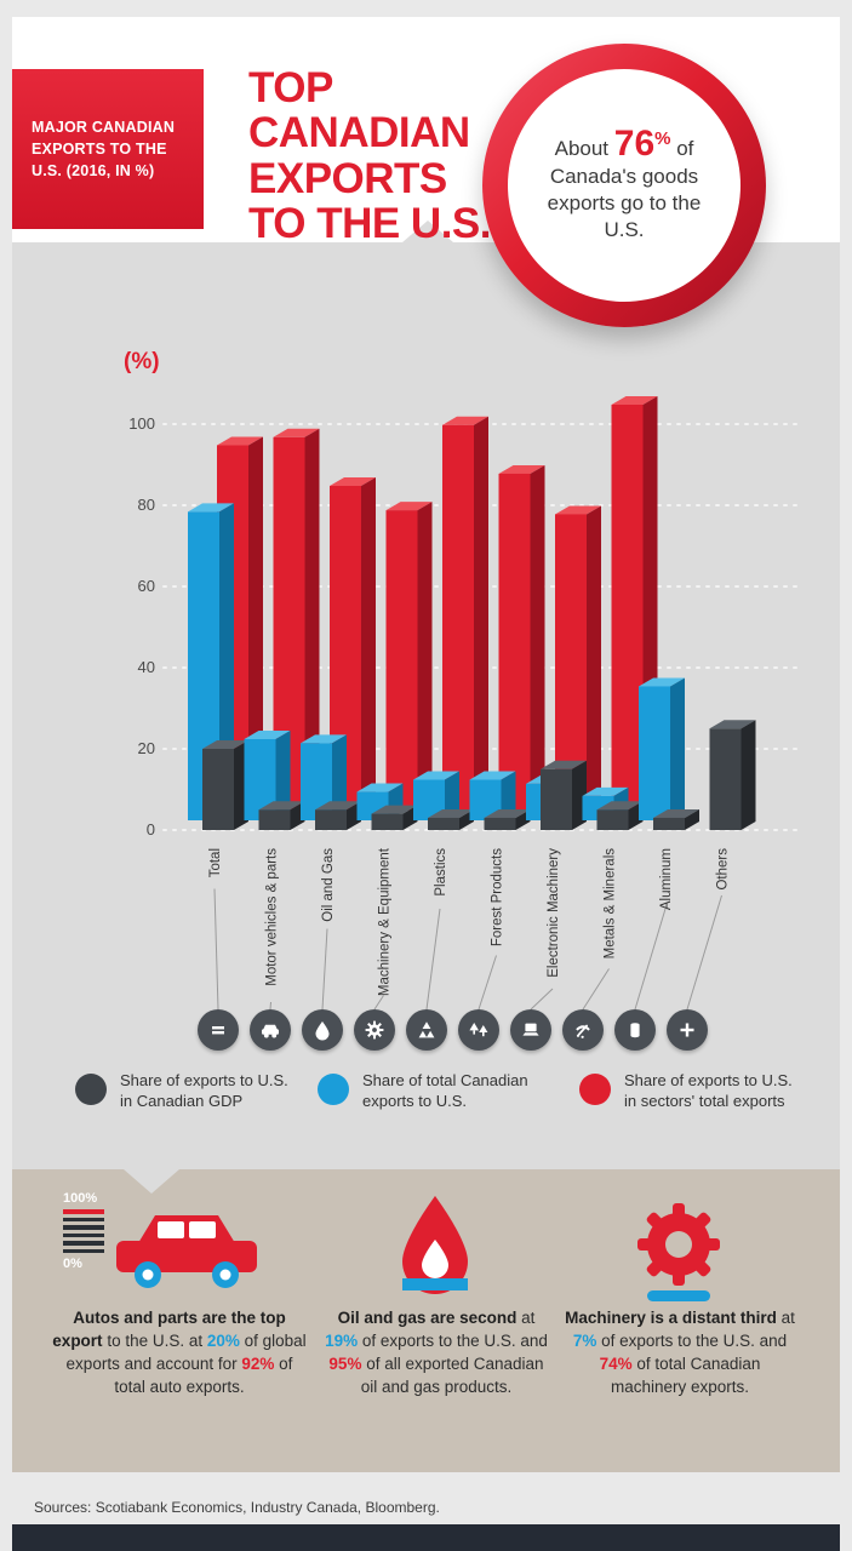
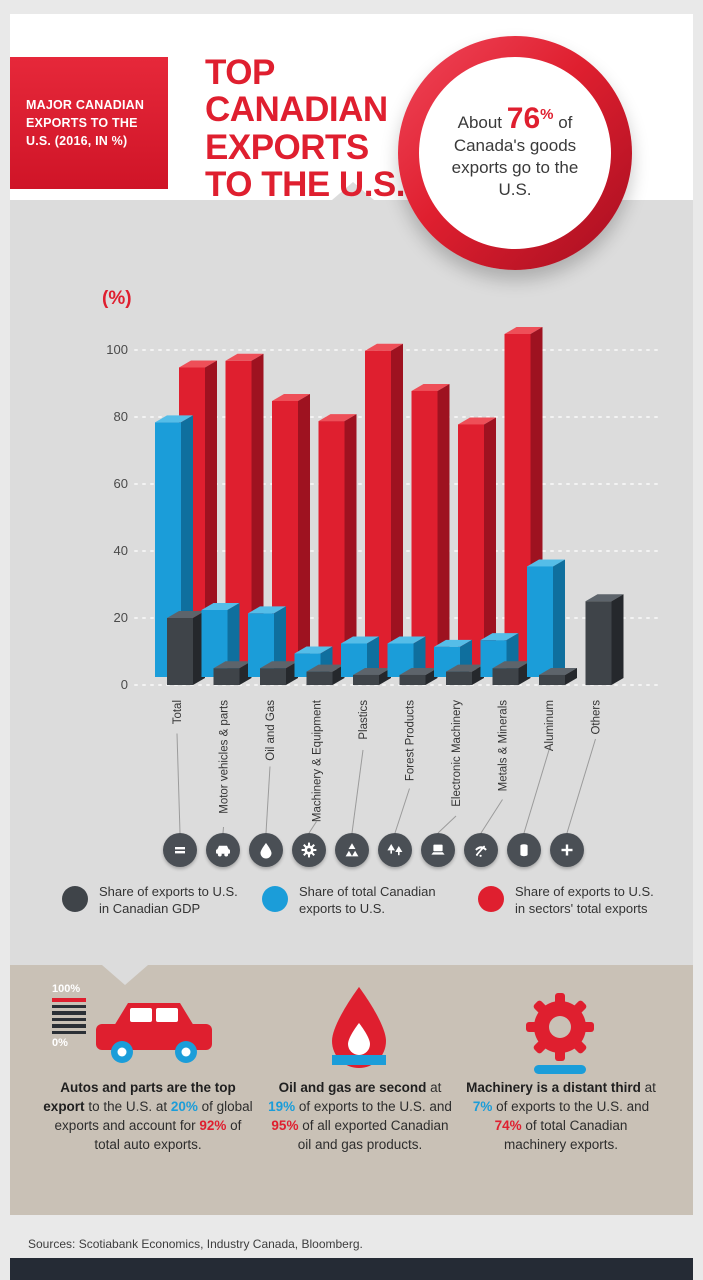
Share of exports to U.S. in Canadian GDP/Electronic Machinery: 15 -> 4
Share of total Canadian exports to U.S./Metals & Minerals: 6 -> 11
